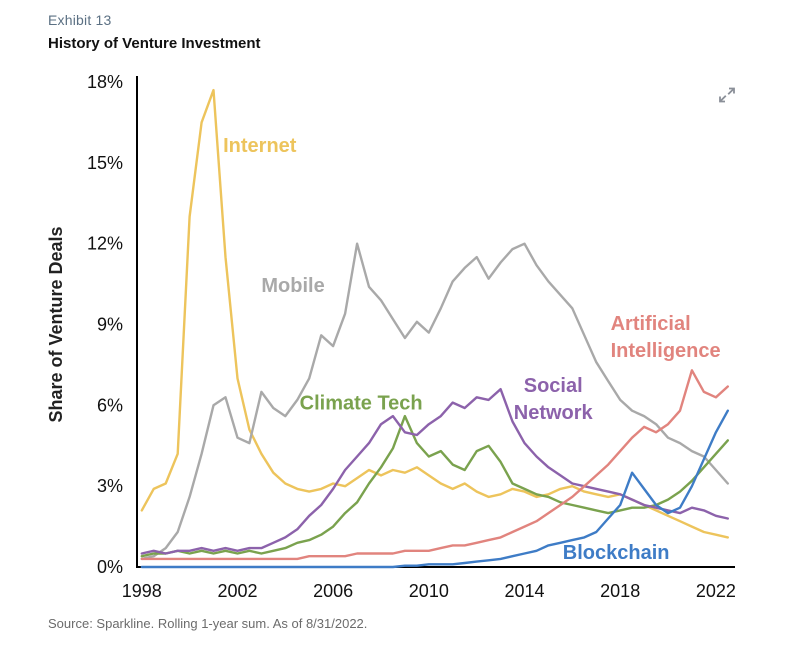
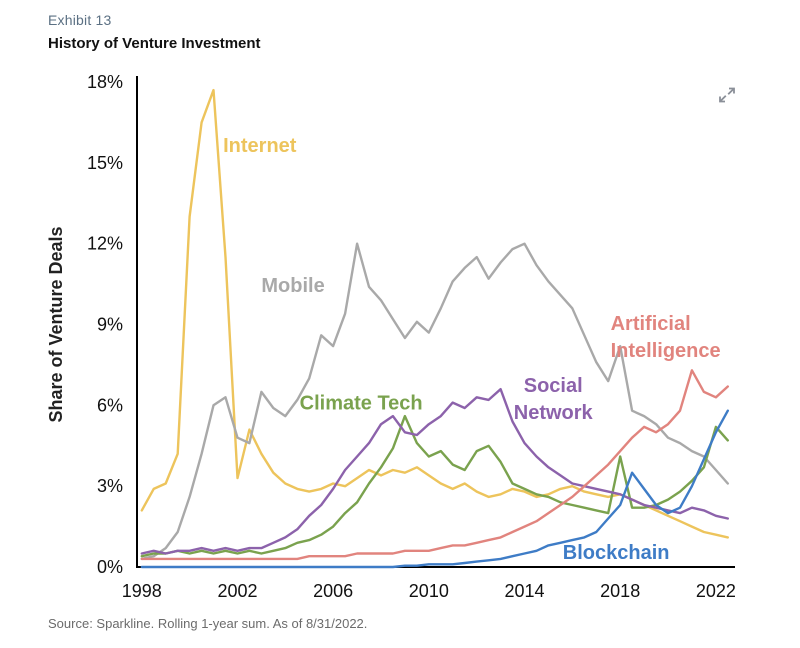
Internet/2002: 7.0% -> 3.3%
Mobile/2018: 6.2% -> 8.2%
Climate Tech/2018: 2.1% -> 4.1%
Climate Tech/2022: 4.2% -> 5.2%
